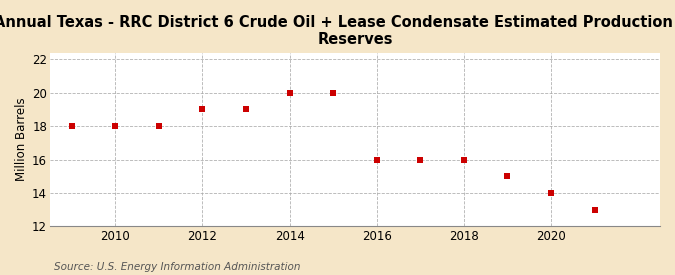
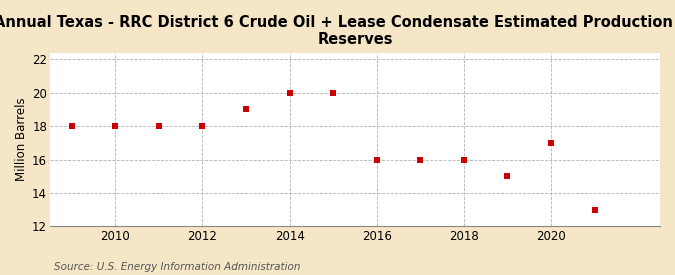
2012: 19 -> 18
2020: 14 -> 17
